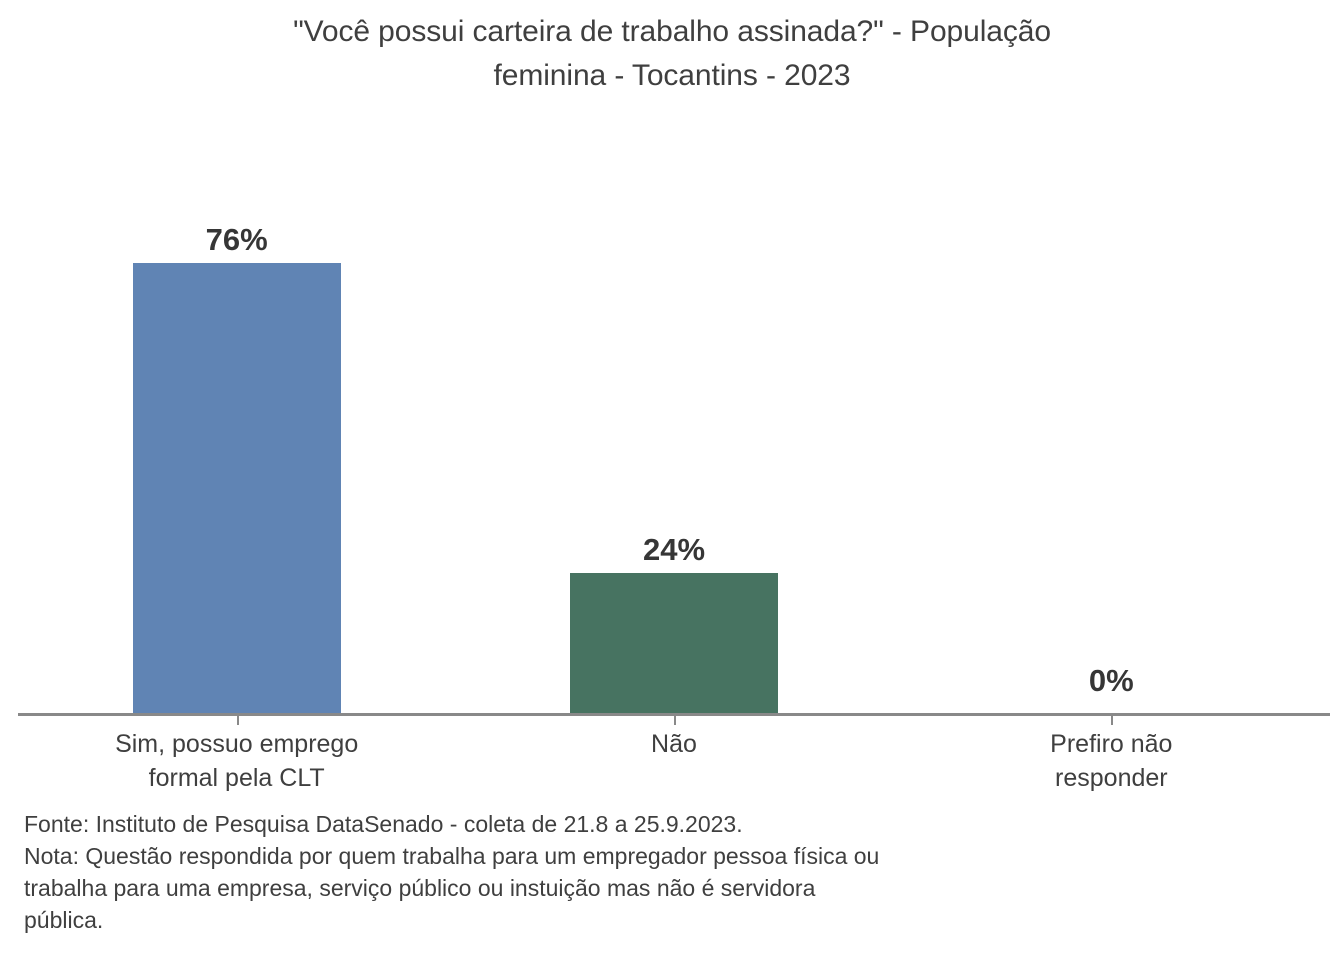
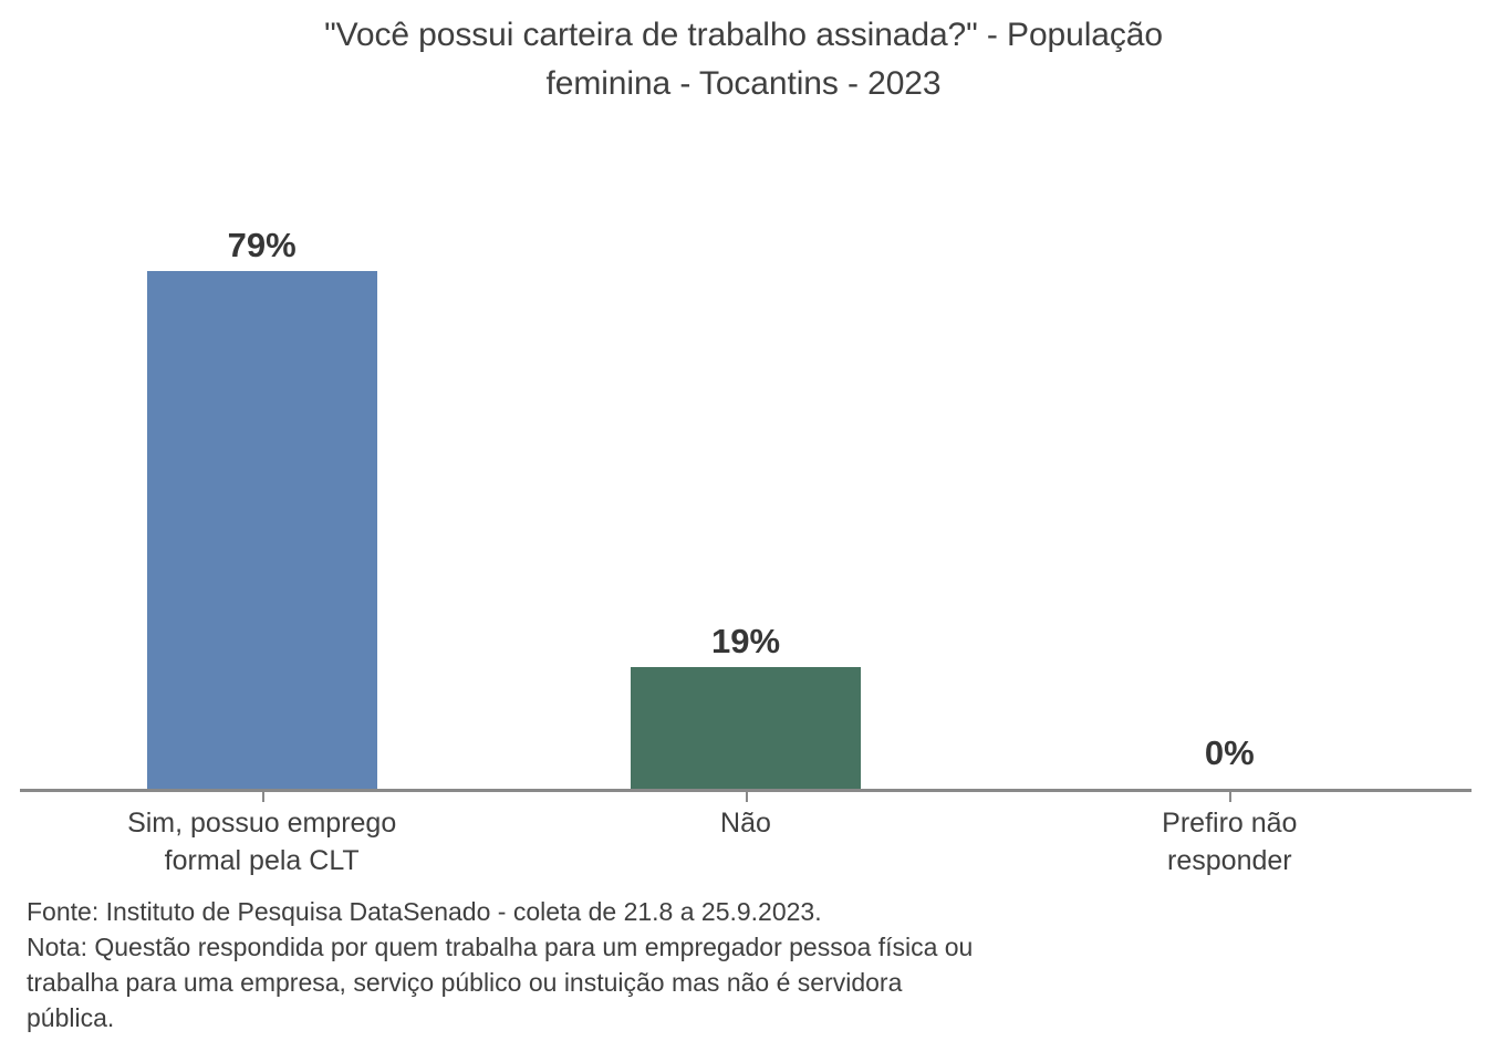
Sim, possuo emprego formal pela CLT: 76% -> 79%
Não: 24% -> 19%
